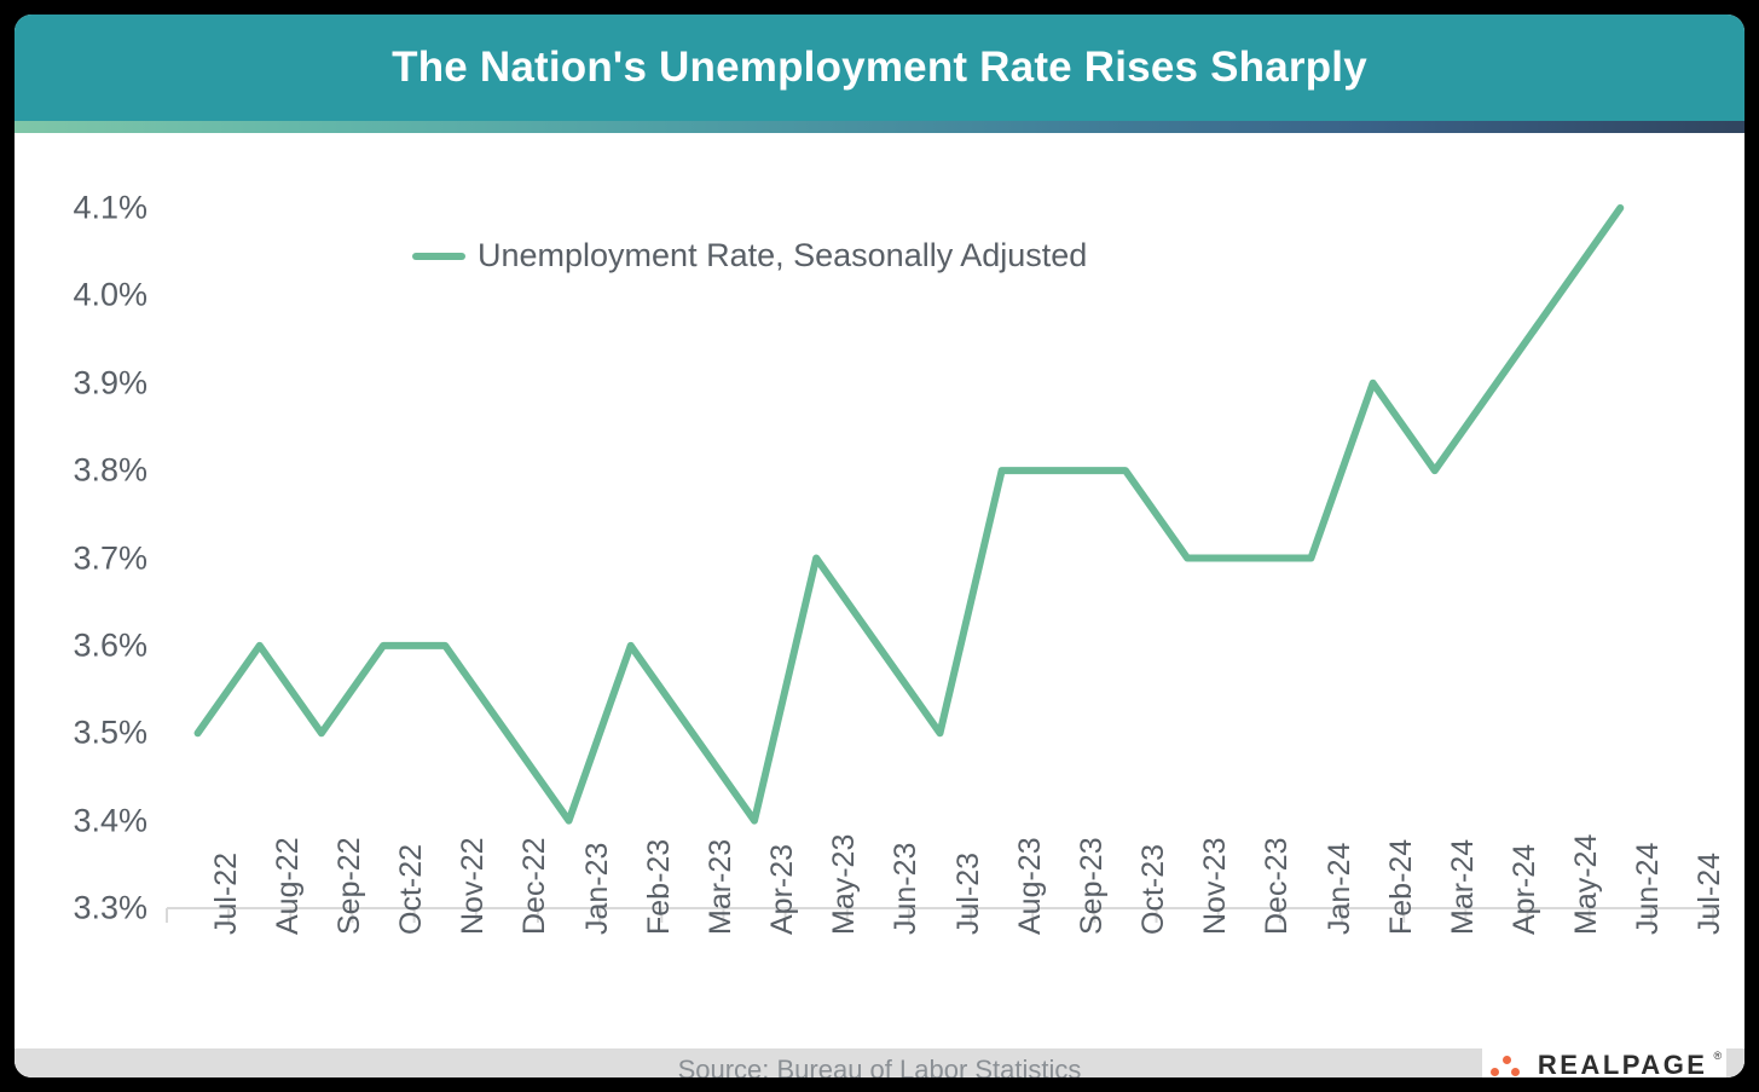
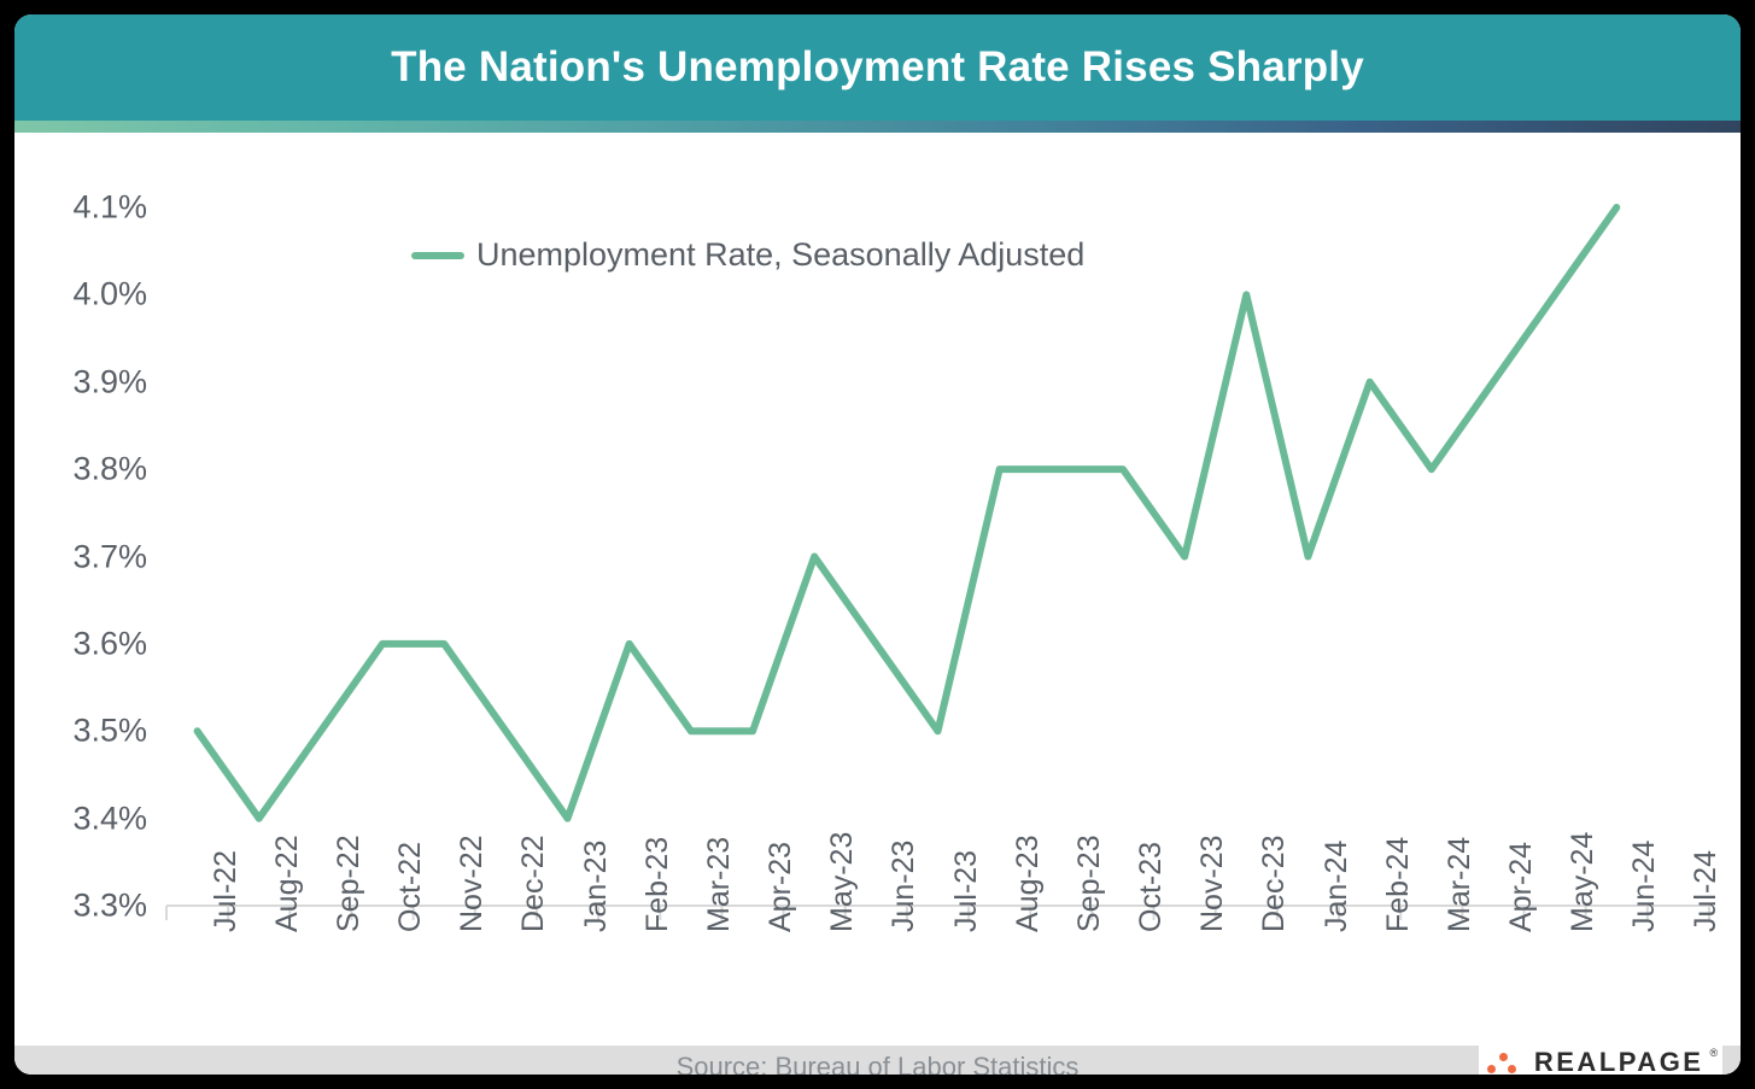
Aug-22: 3.6% -> 3.4%
Apr-23: 3.4% -> 3.5%
Dec-23: 3.7% -> 4.0%
